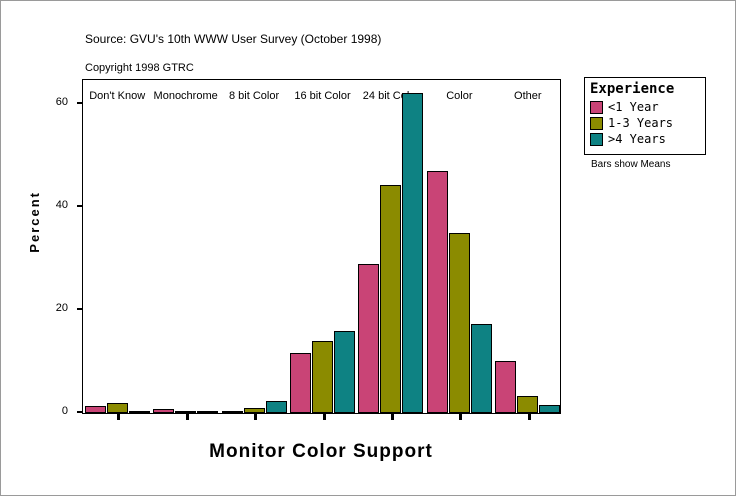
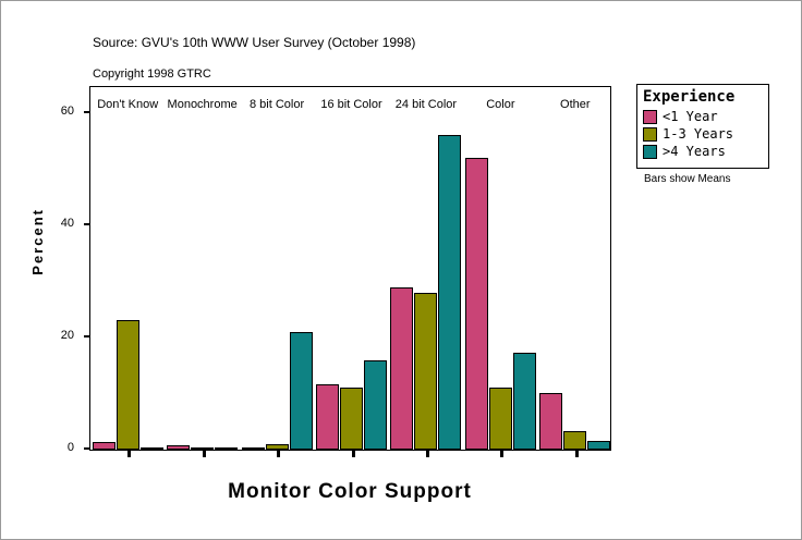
1-3 Years/Don't Know: 2 -> 23
>4 Years/8 bit Color: 2 -> 21
1-3 Years/16 bit Color: 14 -> 11
1-3 Years/24 bit Color: 44 -> 28
>4 Years/24 bit Color: 62 -> 56
<1 Year/Color: 47 -> 52
1-3 Years/Color: 35 -> 11
